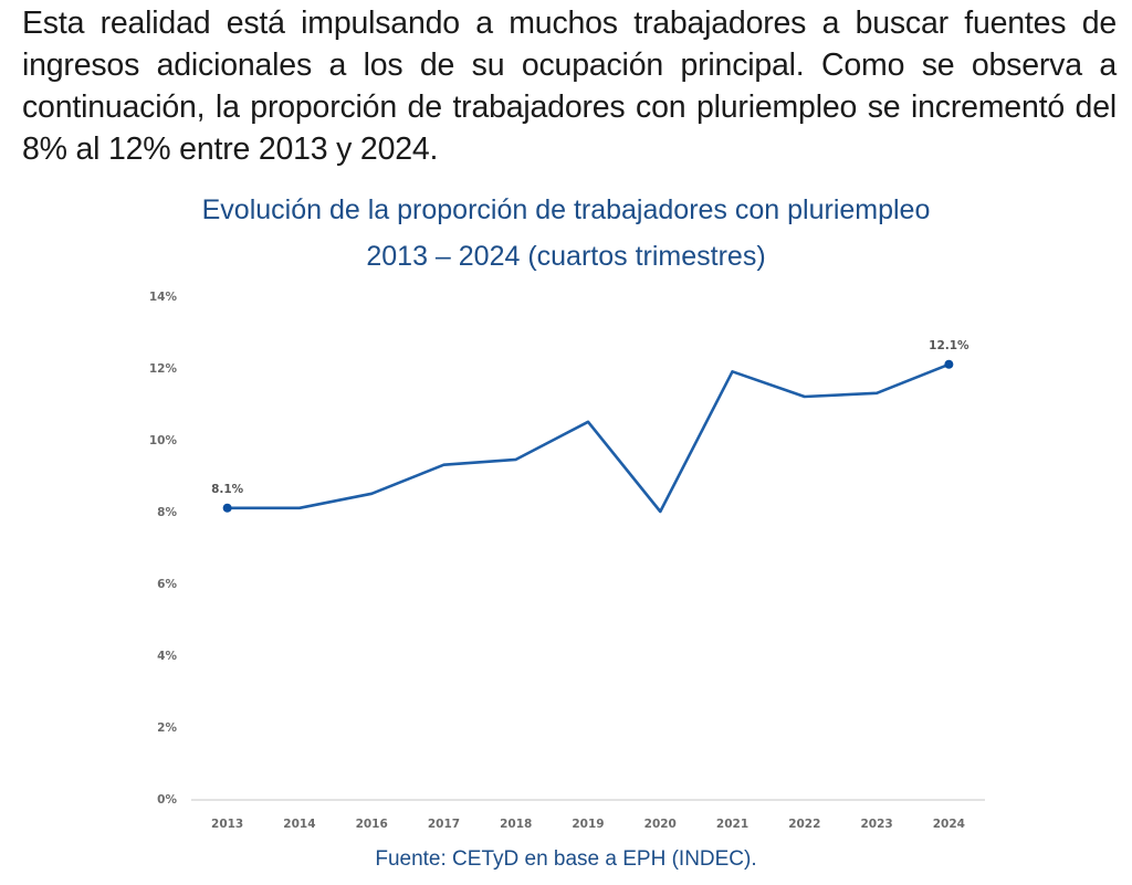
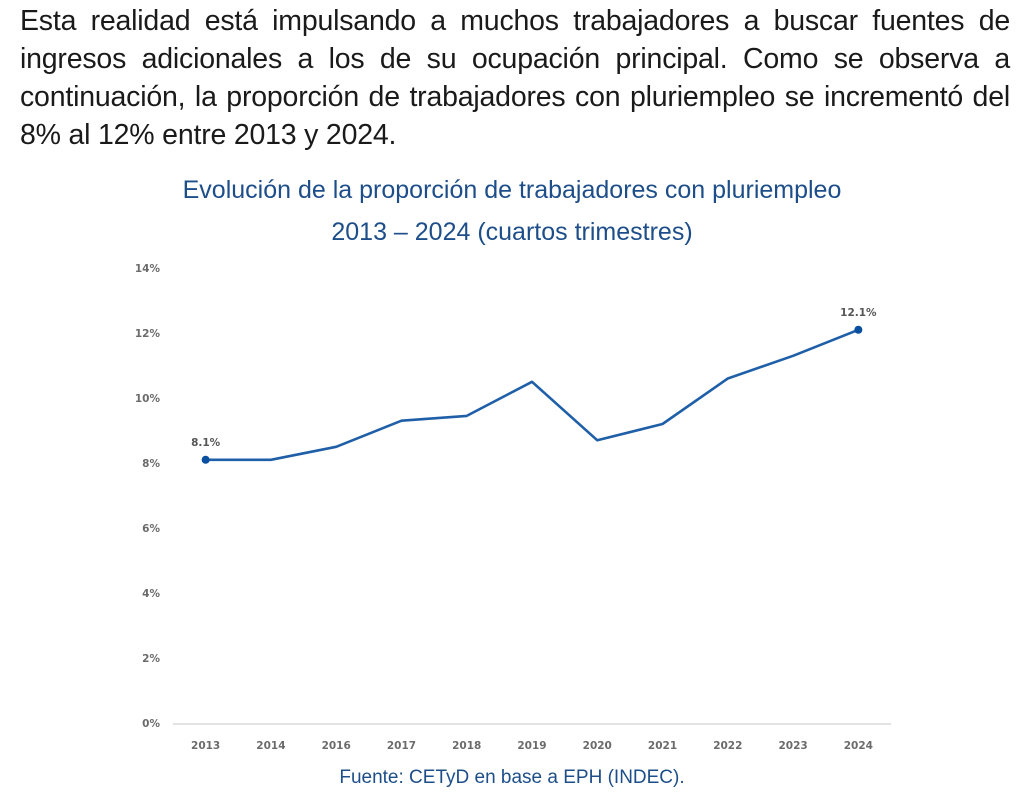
2020: 8.0% -> 8.7%
2021: 11.9% -> 9.2%
2022: 11.2% -> 10.6%
